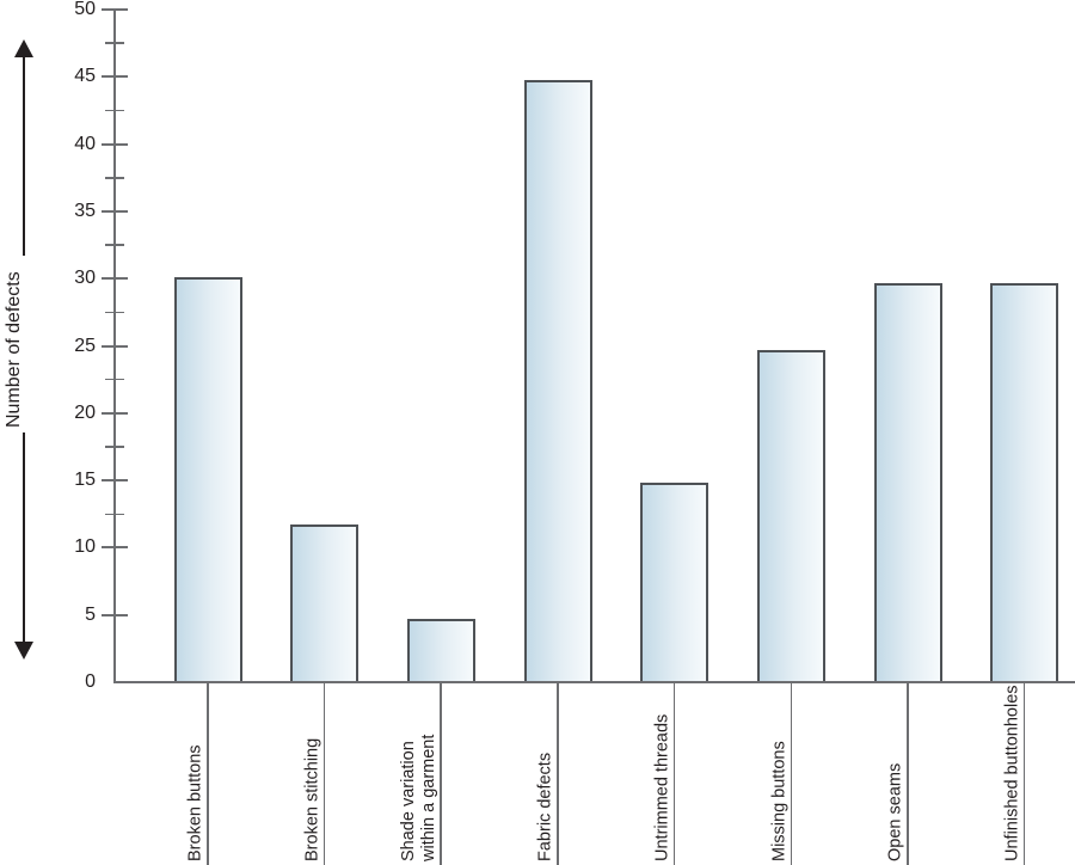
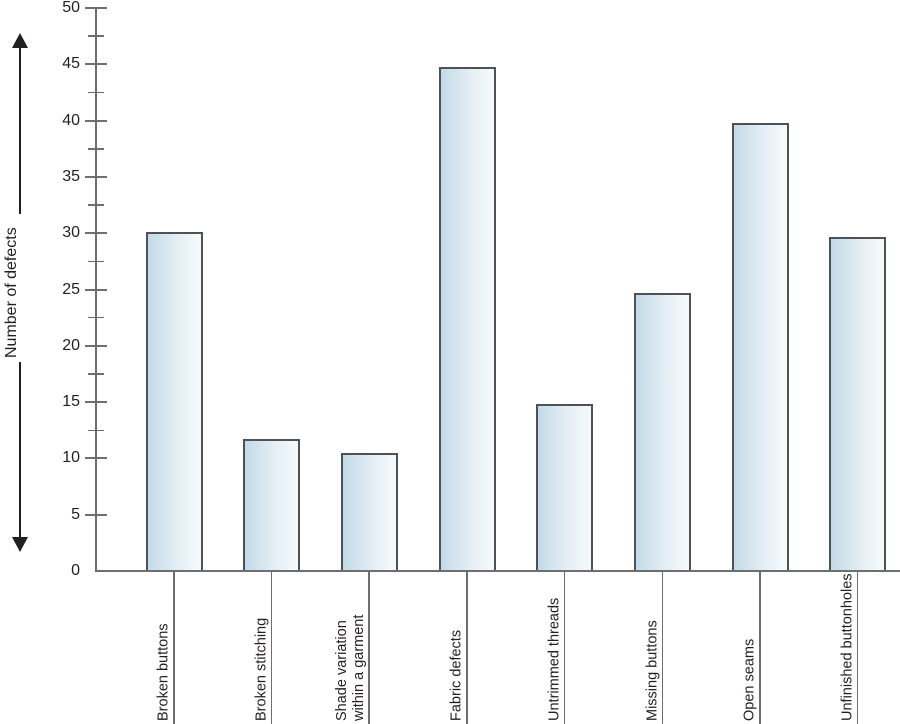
Shade variation within a garment: 4.7 -> 10.5
Open seams: 29.7 -> 39.8
